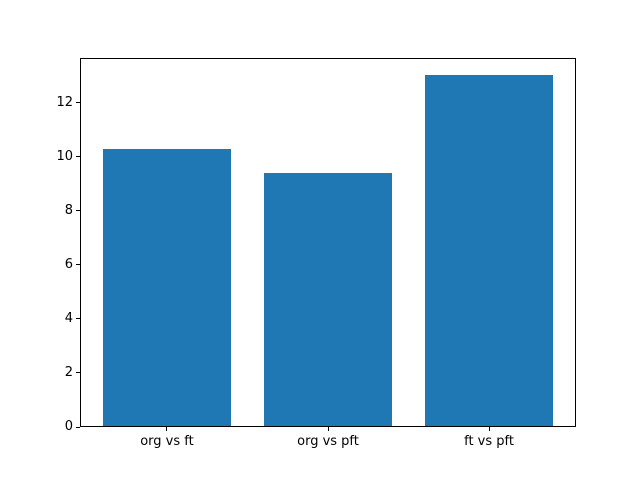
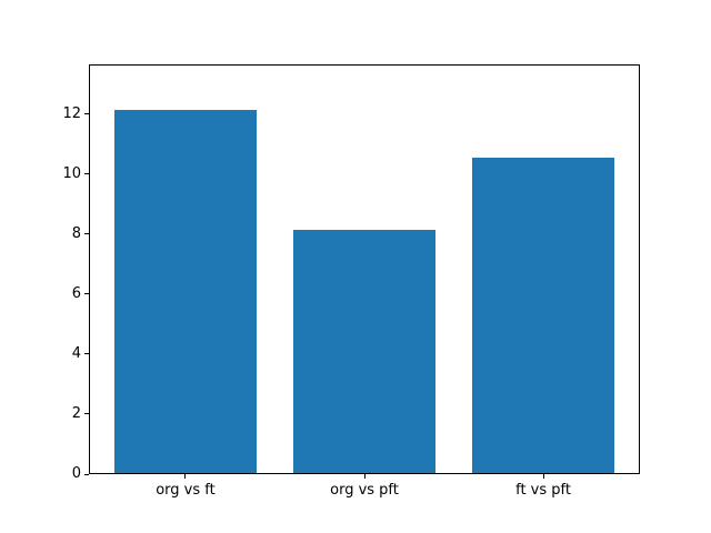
org vs ft: 10.2 -> 12.1
org vs pft: 9.3 -> 8.1
ft vs pft: 13.0 -> 10.5
